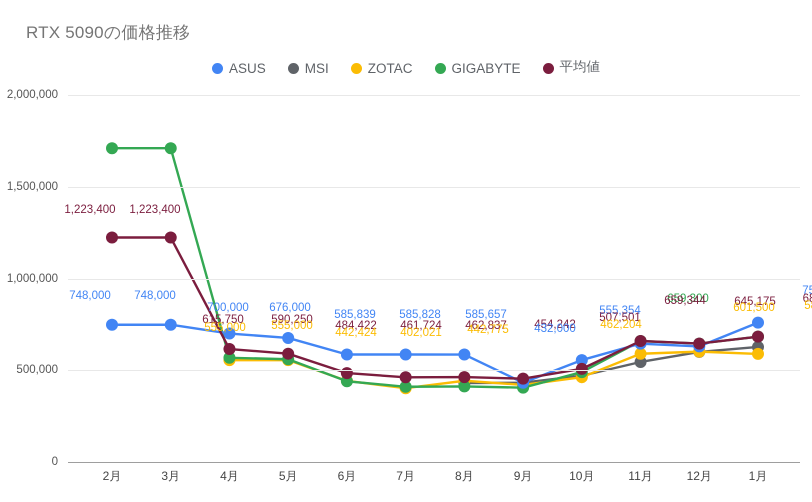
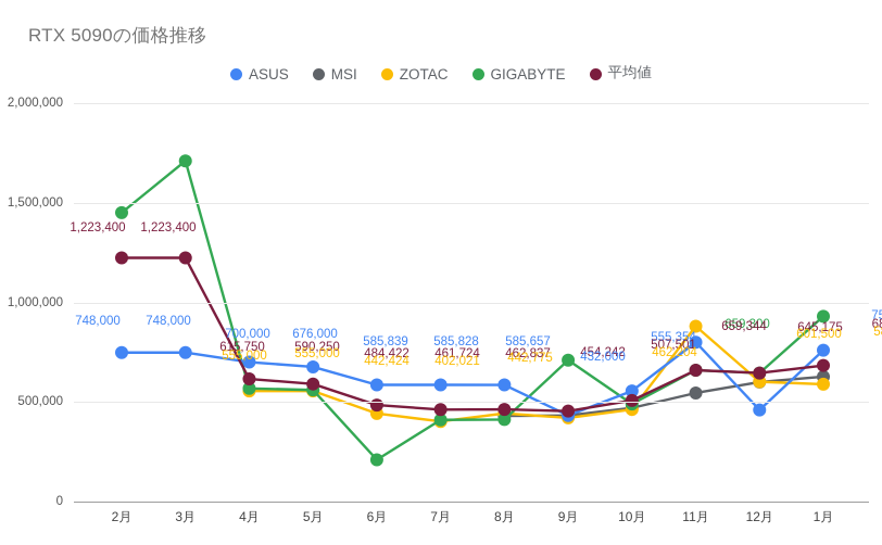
GIGABYTE/2月: 1710000 -> 1450000
GIGABYTE/6月: 440000 -> 210000
GIGABYTE/9月: 400000 -> 710000
ASUS/11月: 640000 -> 800000
ZOTAC/11月: 590000 -> 880000
ASUS/12月: 630000 -> 460000
GIGABYTE/1月: 680000 -> 930000
